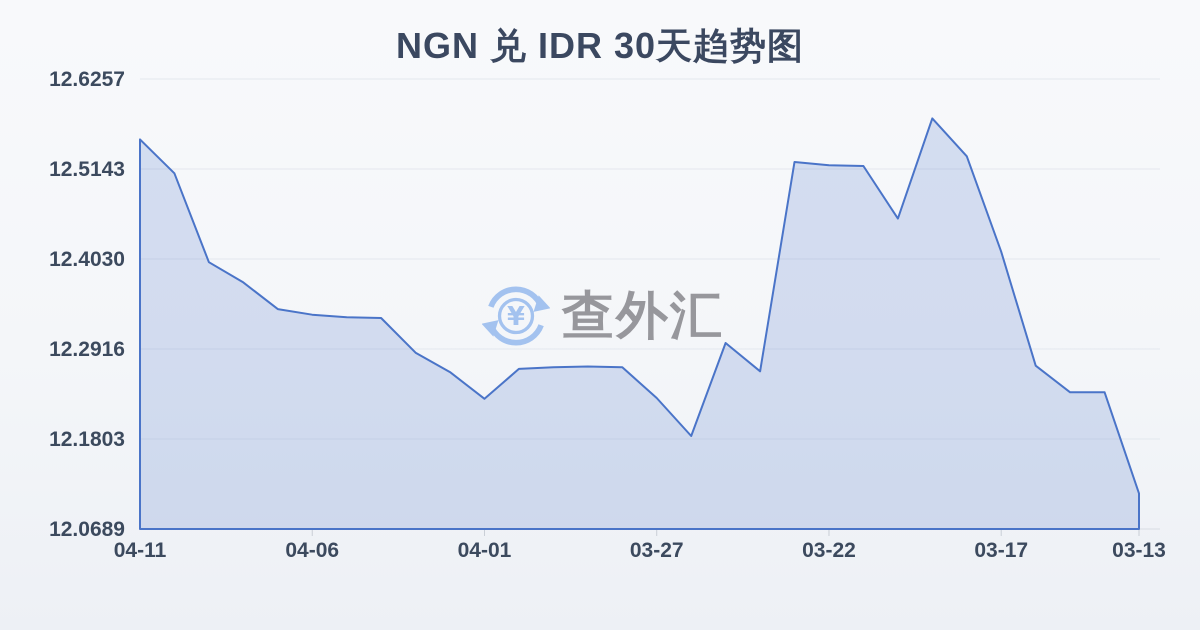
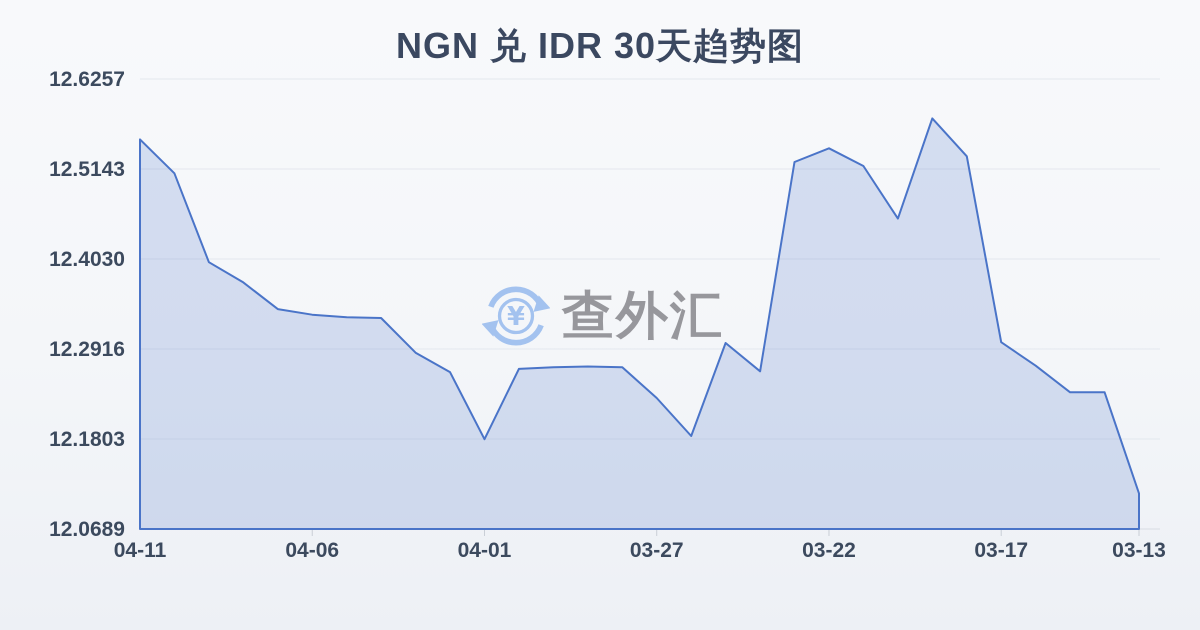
04-01: 12.23 -> 12.18
03-22: 12.52 -> 12.54
03-17: 12.41 -> 12.30
